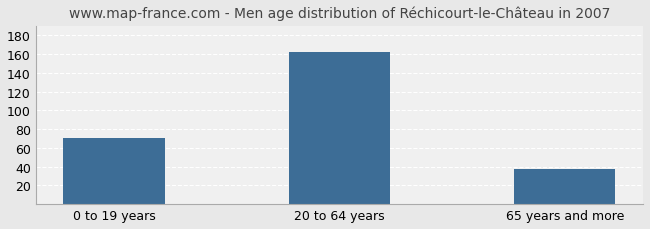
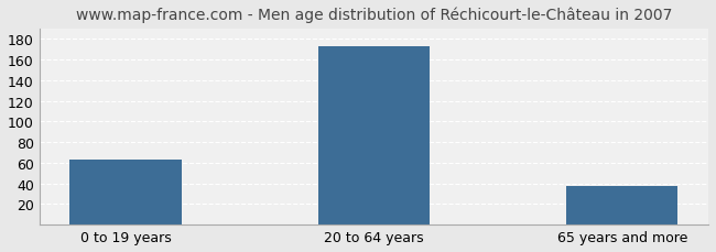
0 to 19 years: 70 -> 63
20 to 64 years: 162 -> 173
